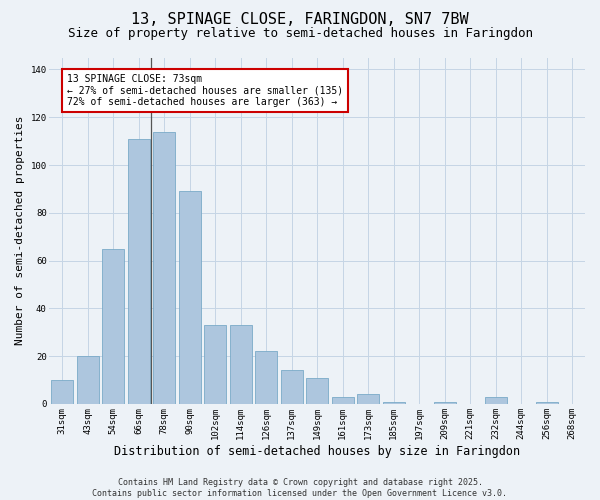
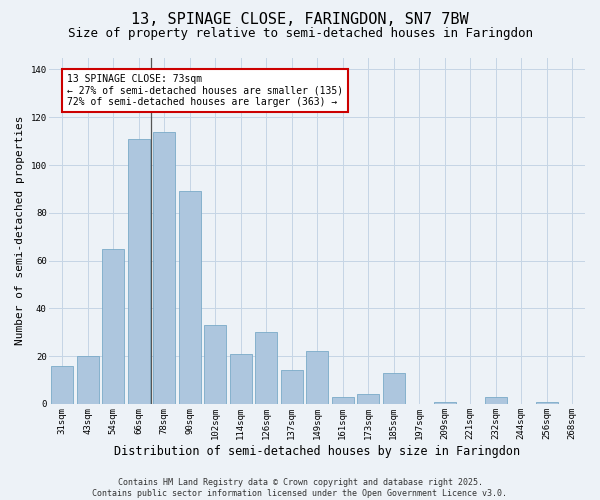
31sqm: 10 -> 16
114sqm: 33 -> 21
126sqm: 22 -> 30
149sqm: 11 -> 22
185sqm: 1 -> 13
